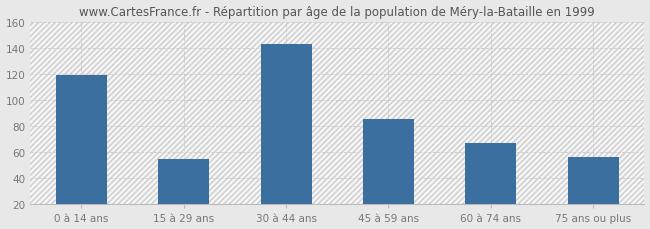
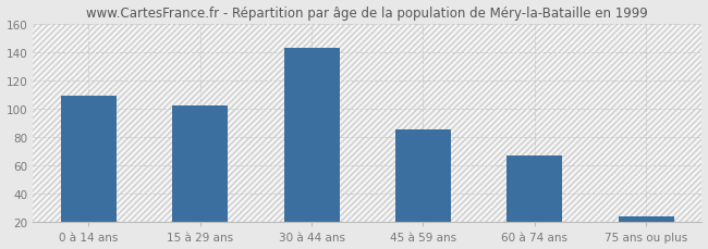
0 à 14 ans: 119 -> 109
15 à 29 ans: 55 -> 102
75 ans ou plus: 56 -> 24
